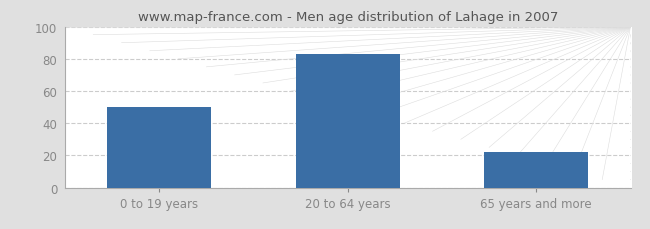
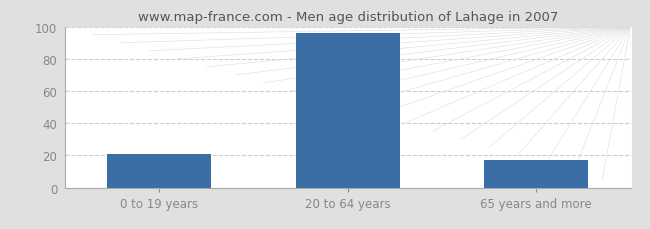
0 to 19 years: 50 -> 21
20 to 64 years: 83 -> 96
65 years and more: 22 -> 17
